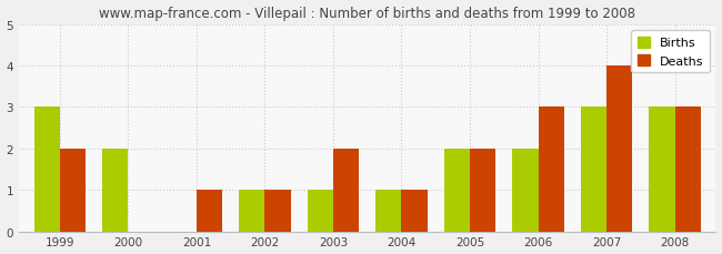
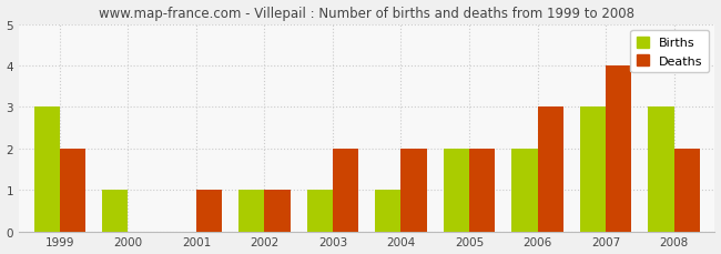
Births/2000: 2 -> 1
Deaths/2004: 1 -> 2
Deaths/2008: 3 -> 2
